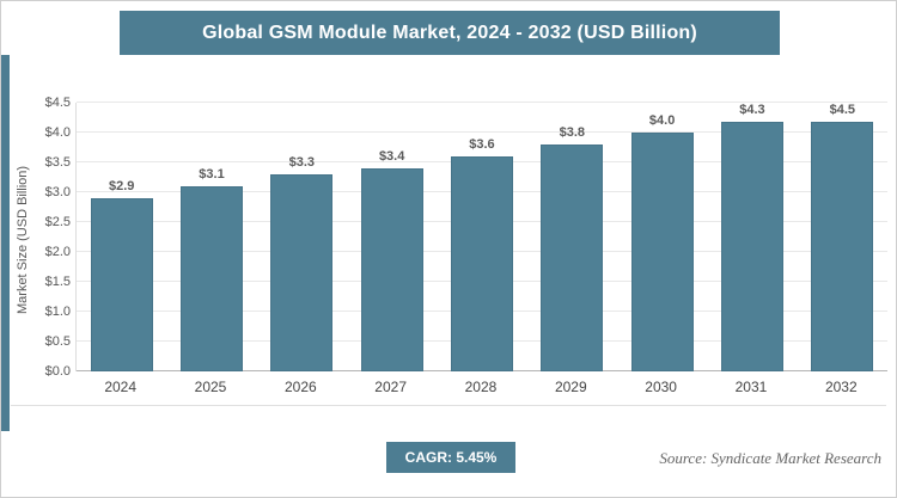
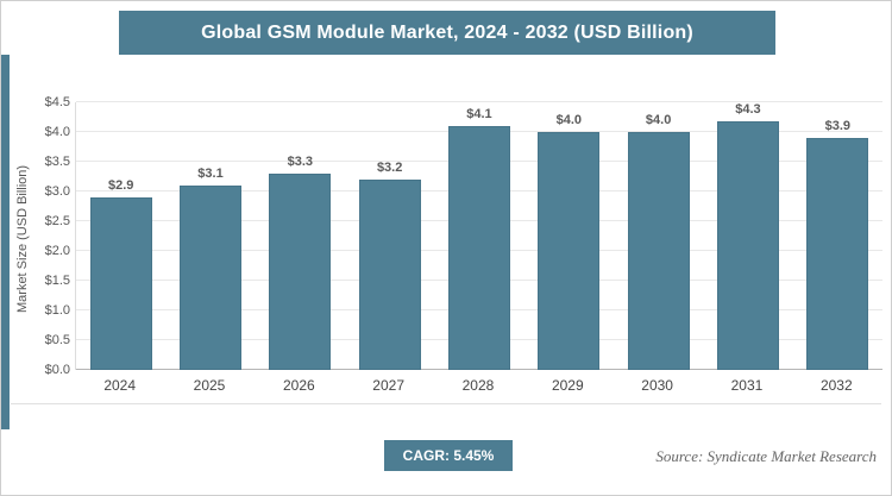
2027: $3.4 -> $3.2
2028: $3.6 -> $4.1
2029: $3.8 -> $4.0
2032: $4.5 -> $3.9
